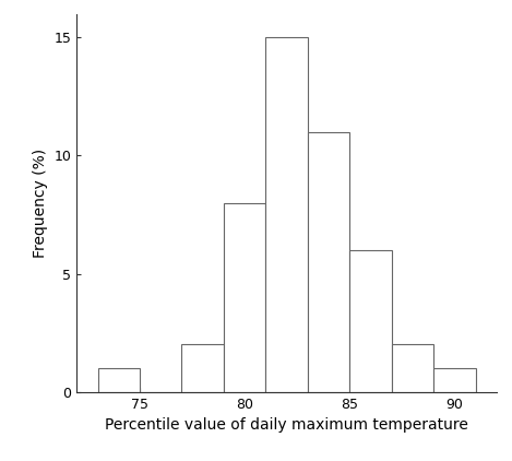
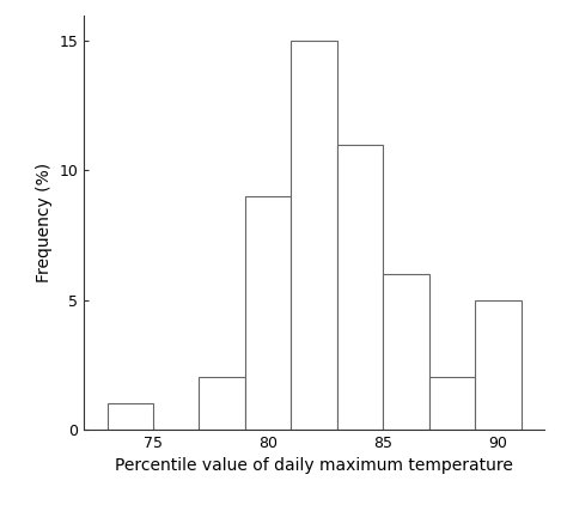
80: 8 -> 9
90: 1 -> 5
